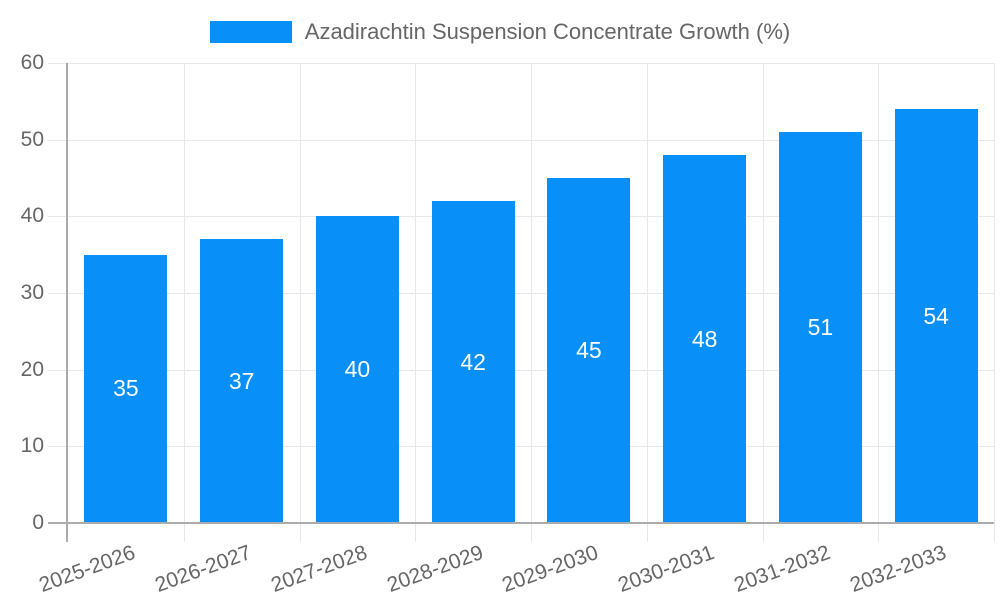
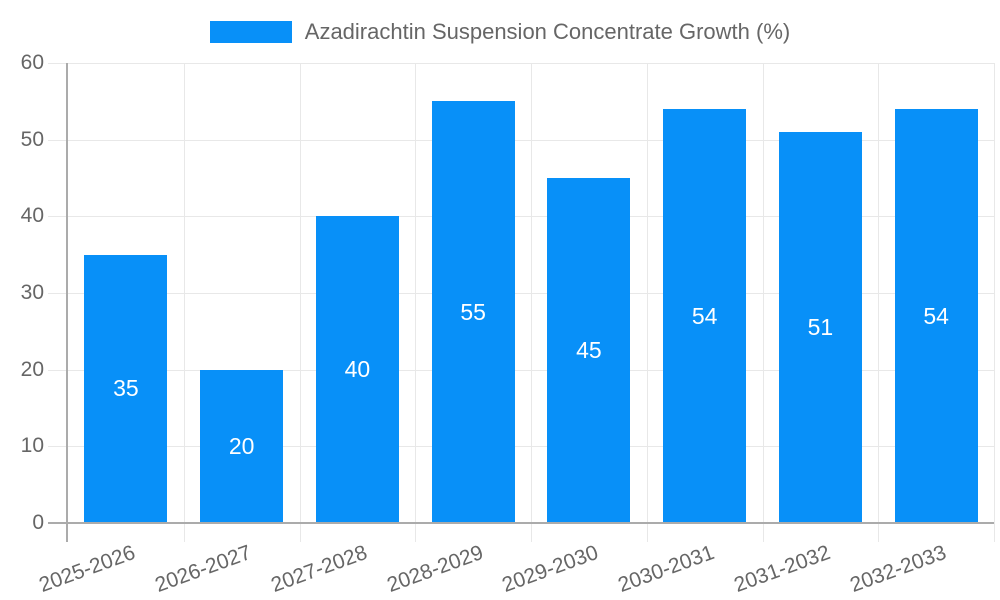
2026-2027: 37 -> 20
2028-2029: 42 -> 55
2030-2031: 48 -> 54
